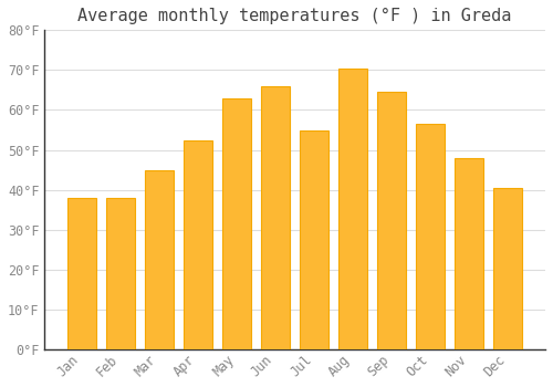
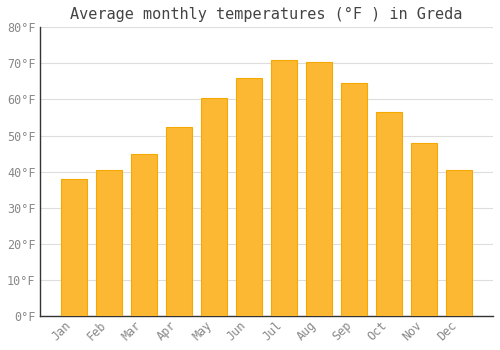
Feb: 38.0°F -> 40.5°F
May: 63.0°F -> 60.5°F
Jul: 55.0°F -> 71.0°F
